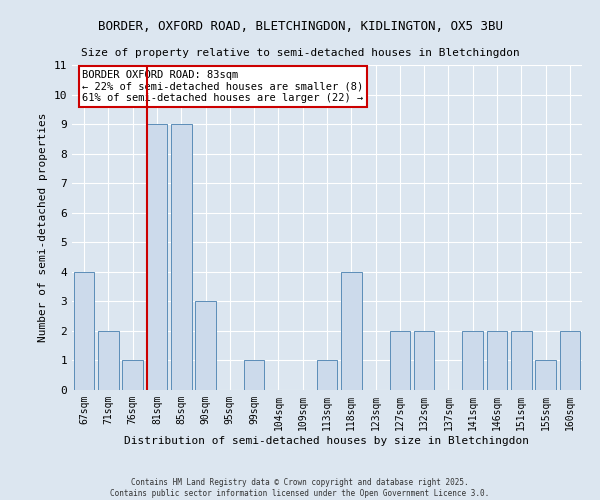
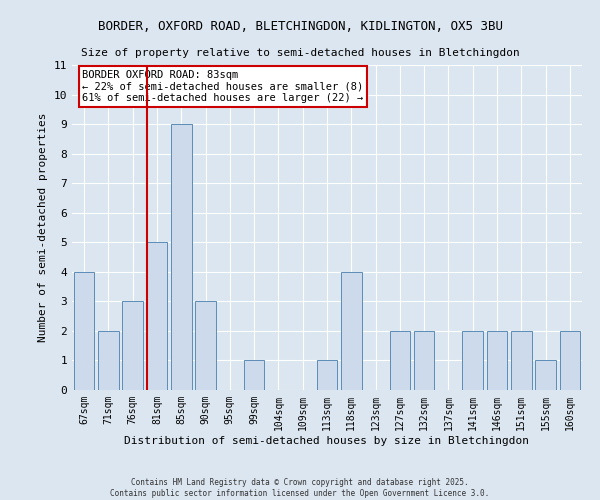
76sqm: 1 -> 3
81sqm: 9 -> 5
